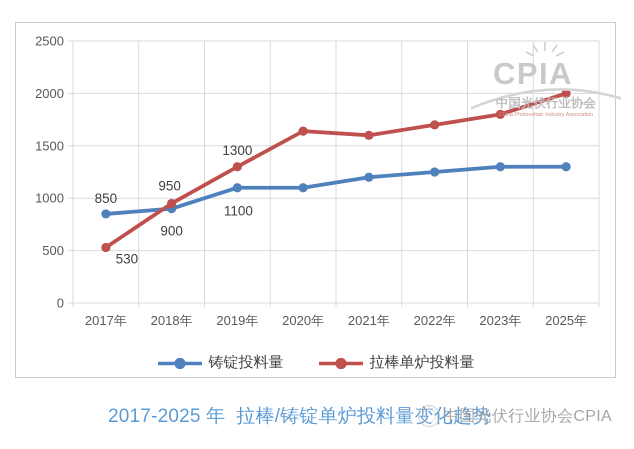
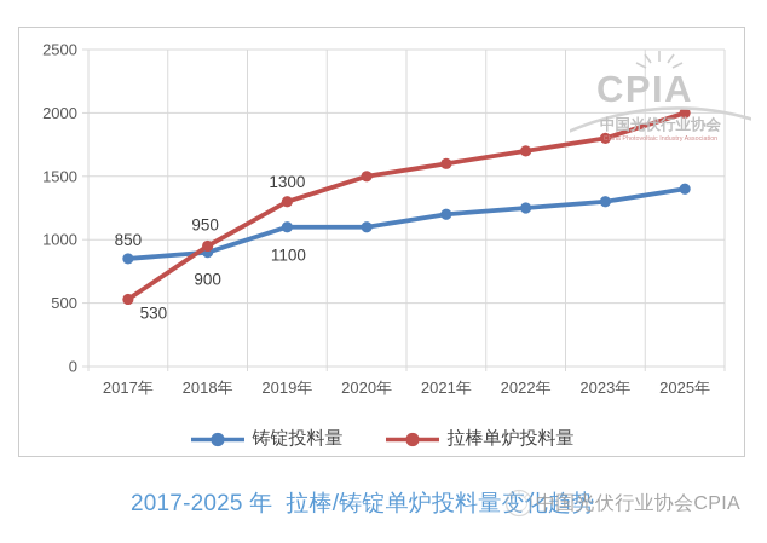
拉棒单炉投料量/2020年: 1640 -> 1500
铸锭投料量/2025年: 1300 -> 1400
